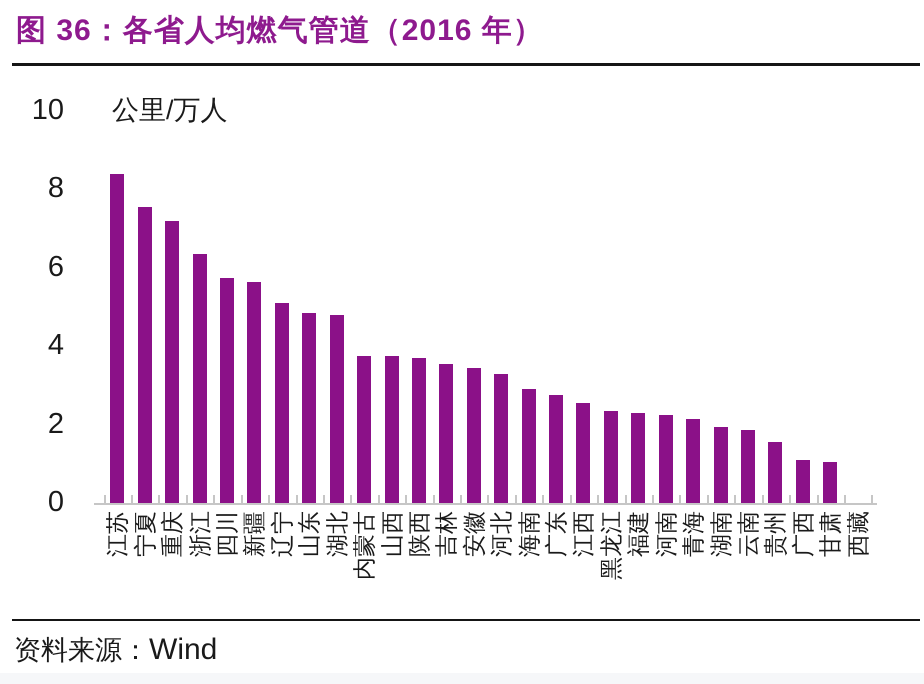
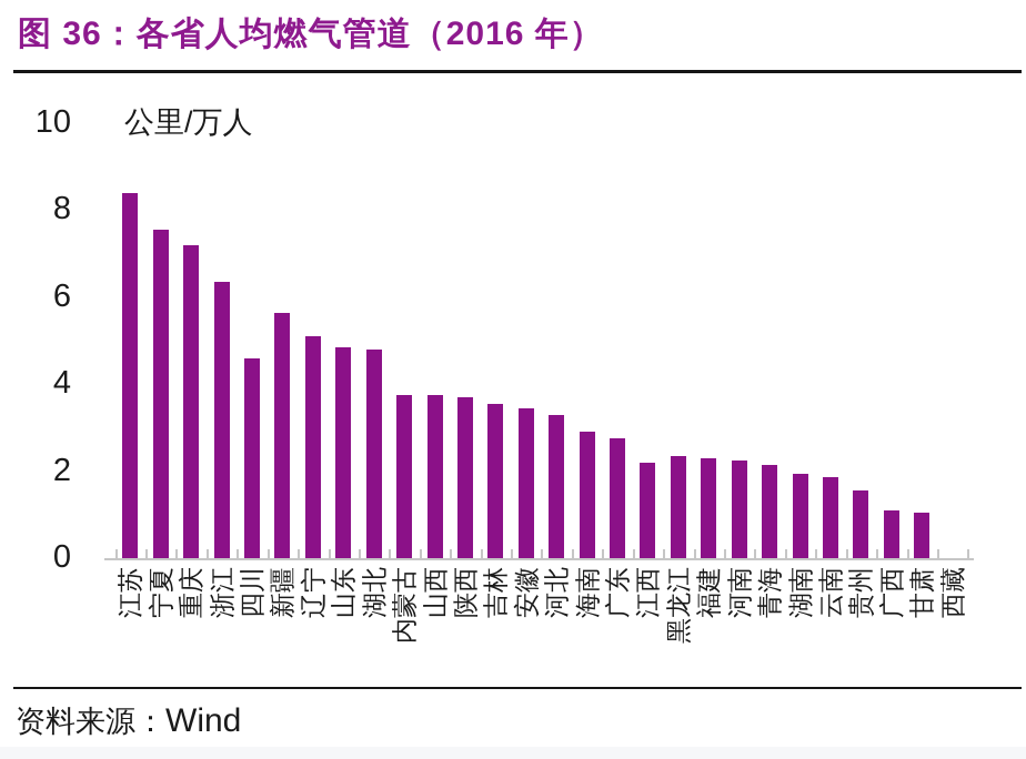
四川: 5.8 -> 4.6
江西: 2.5 -> 2.2
